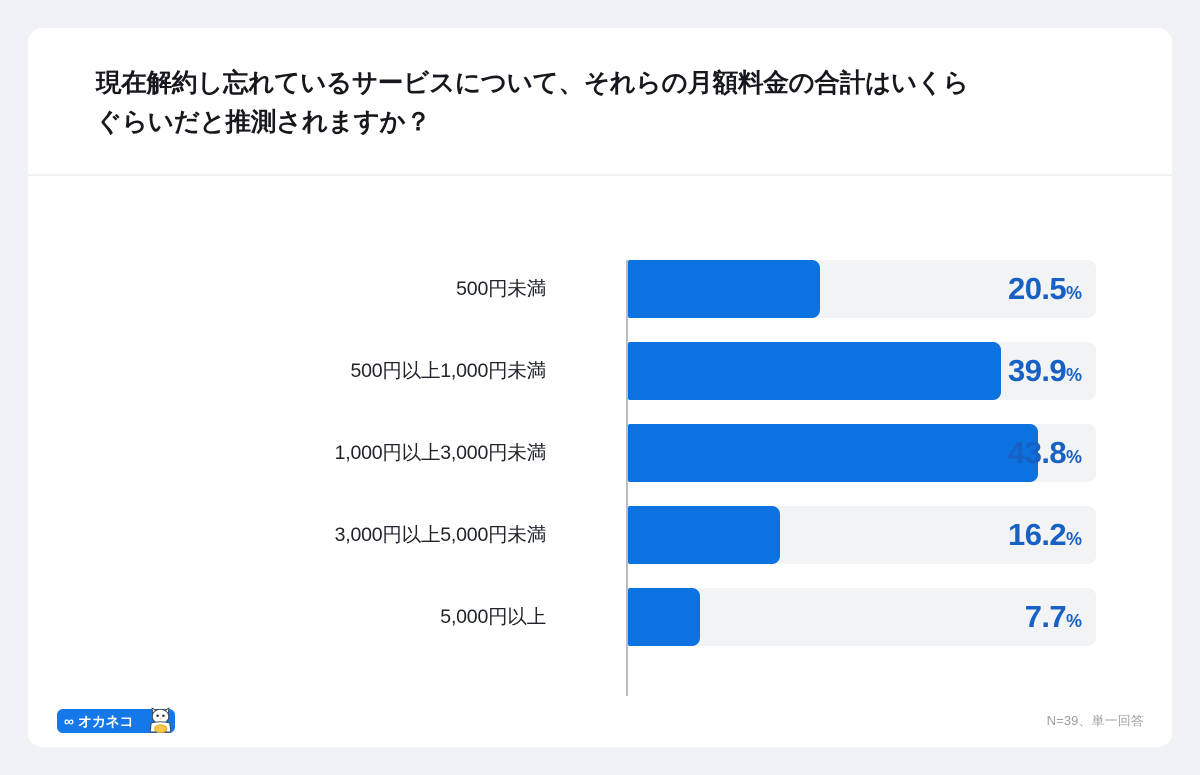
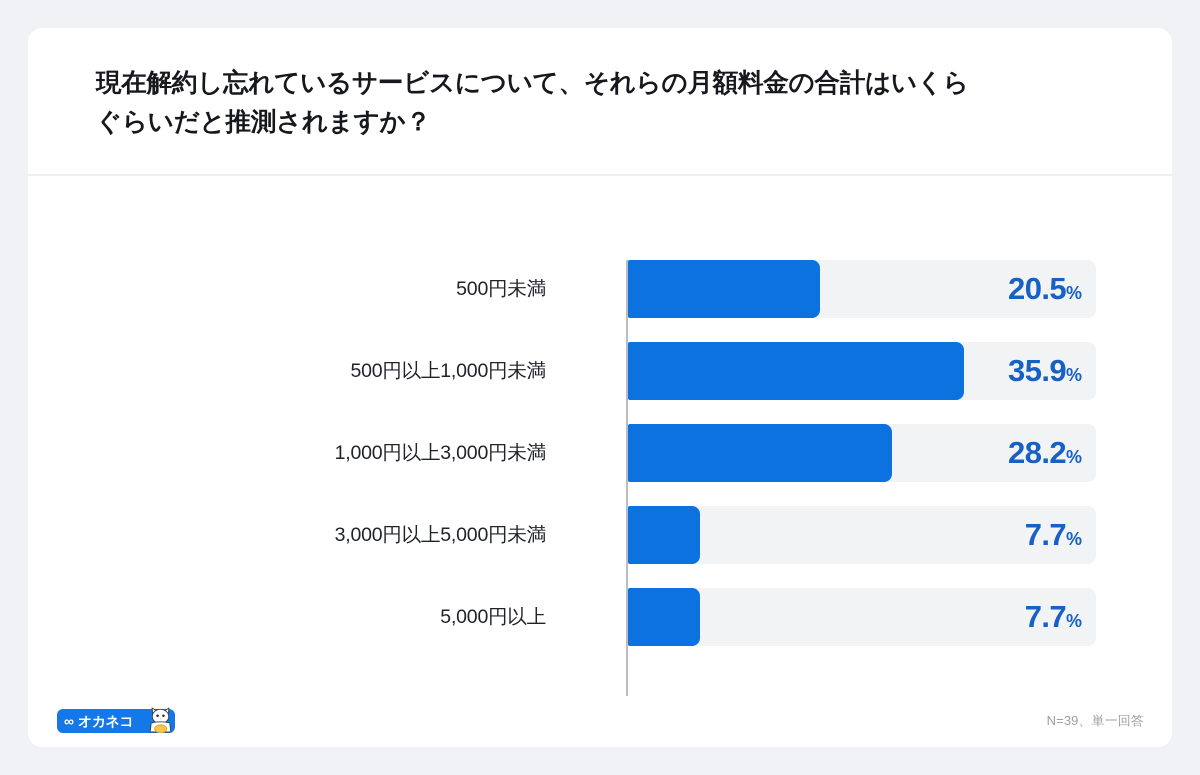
500円以上1,000円未満: 39.9 -> 35.9
1,000円以上3,000円未満: 43.8 -> 28.2
3,000円以上5,000円未満: 16.2 -> 7.7
